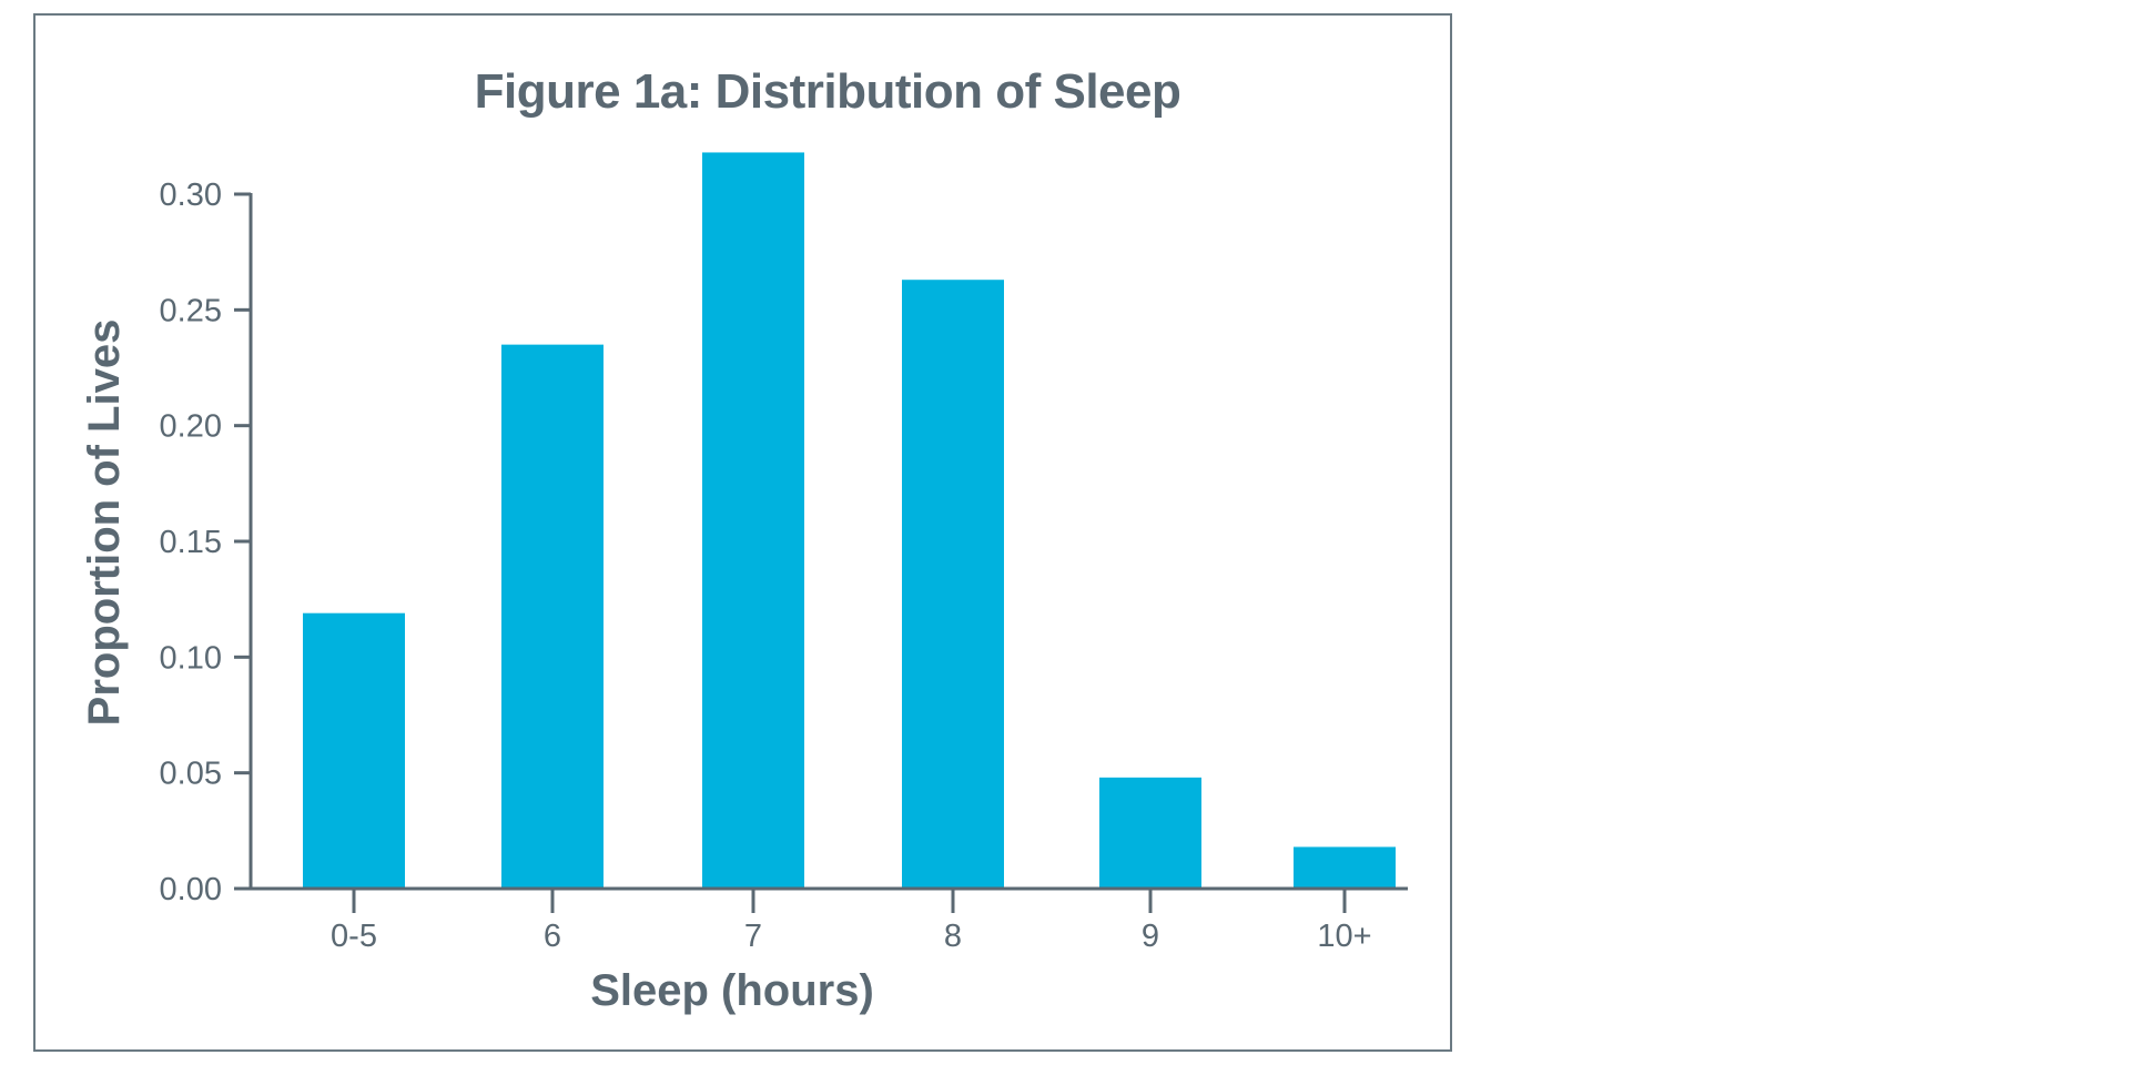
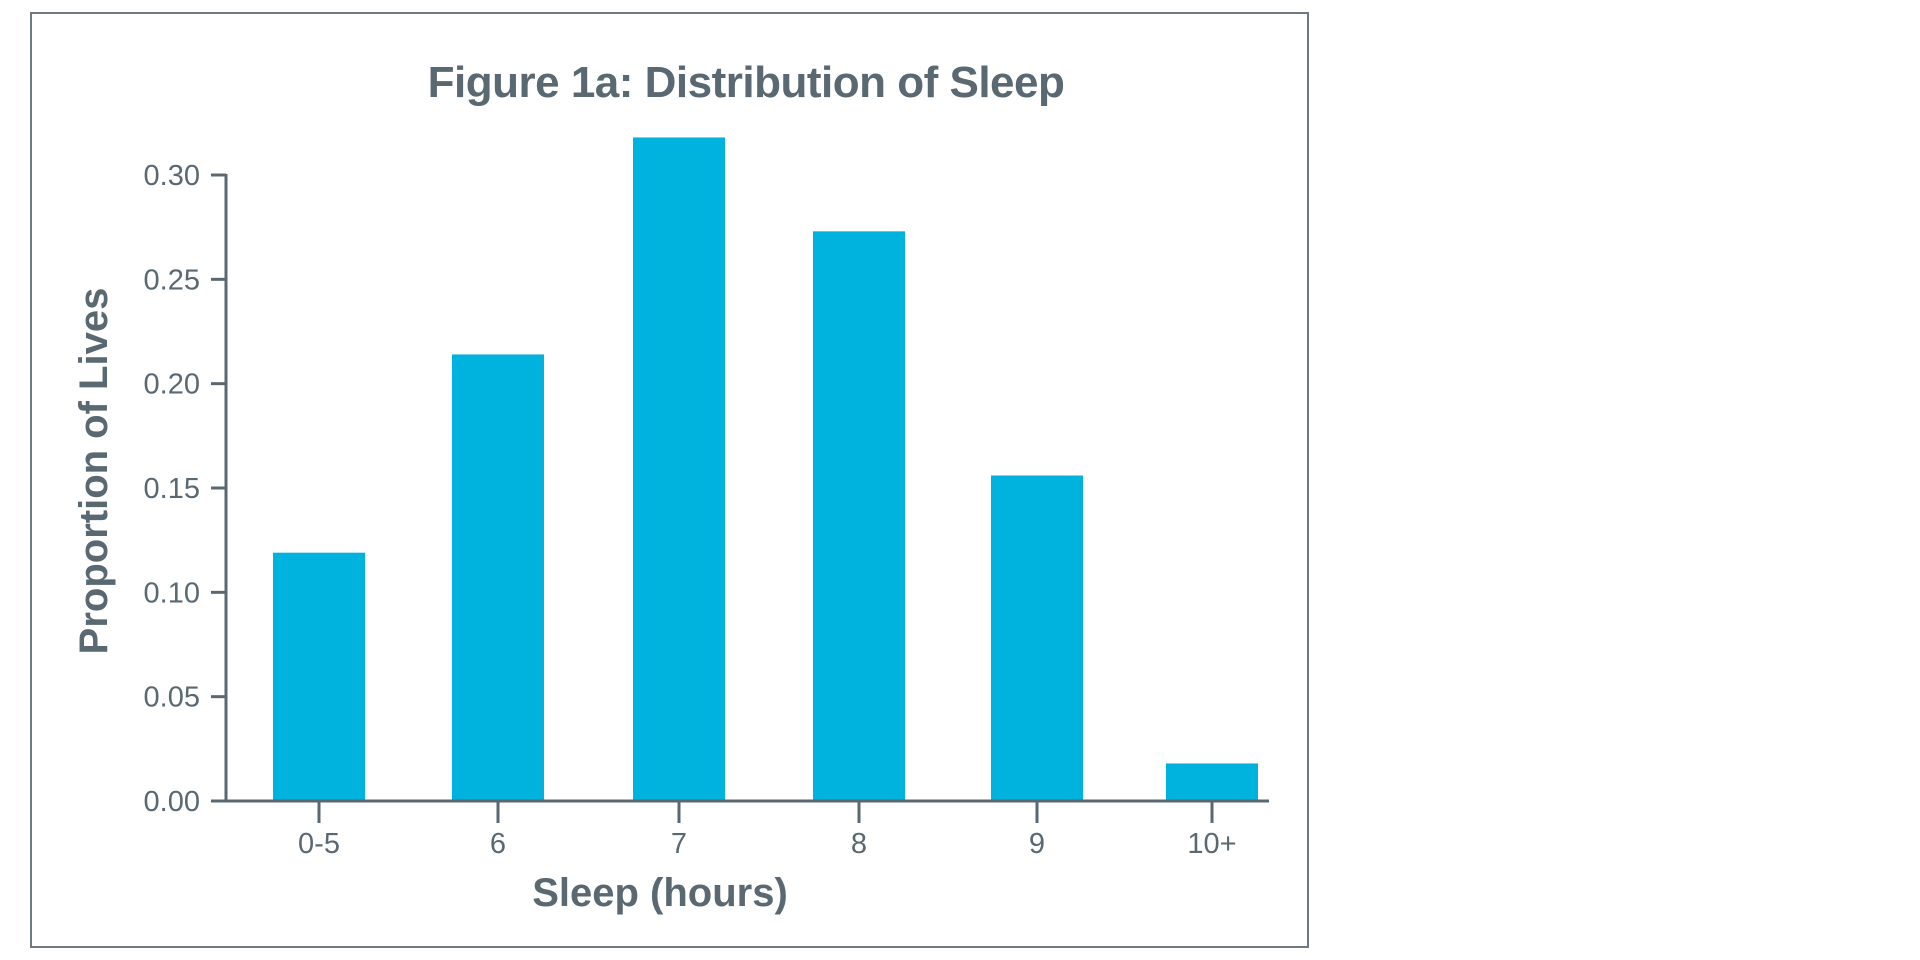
6: 0.235 -> 0.214
8: 0.263 -> 0.273
9: 0.048 -> 0.156
